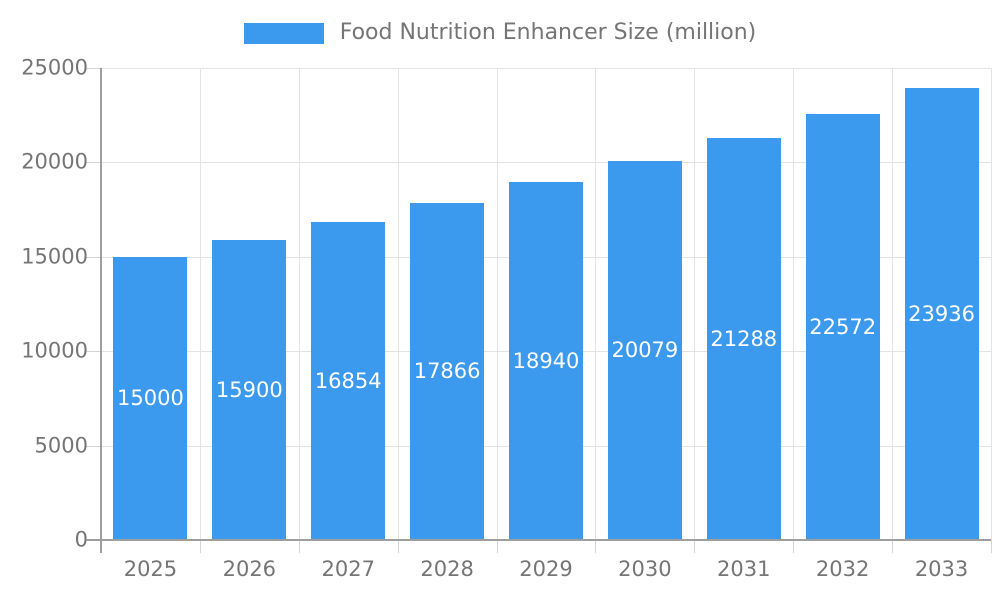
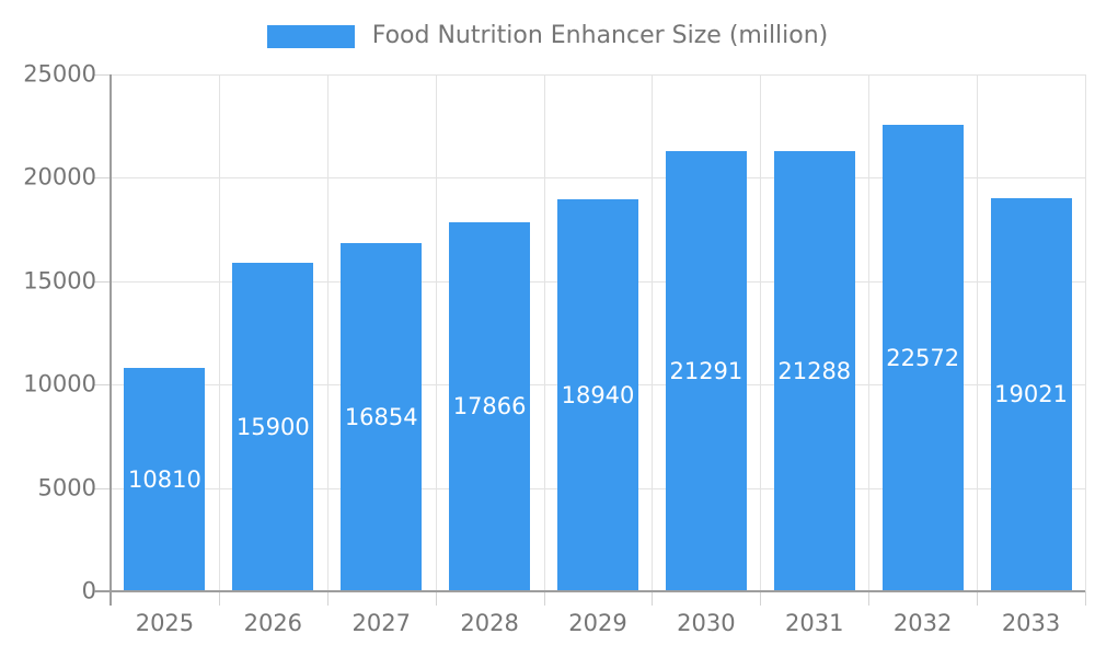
2025: 15000 -> 10810
2030: 20079 -> 21291
2033: 23936 -> 19021
